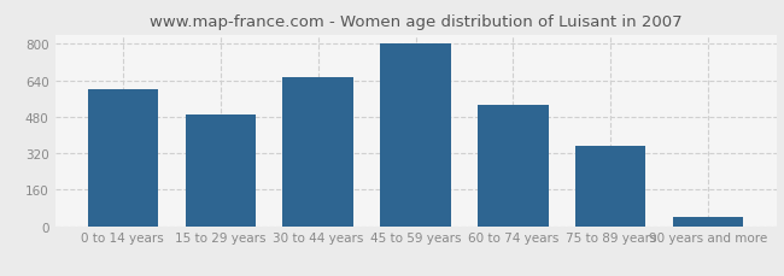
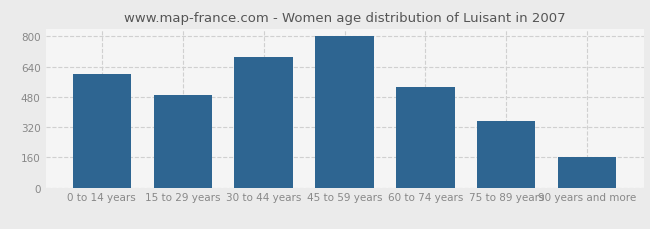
30 to 44 years: 660 -> 690
90 years and more: 40 -> 160
